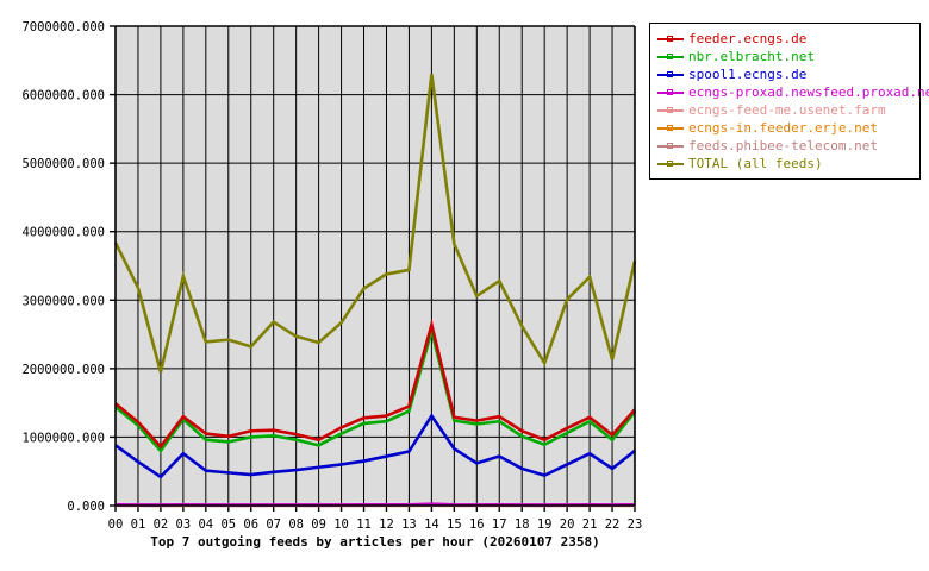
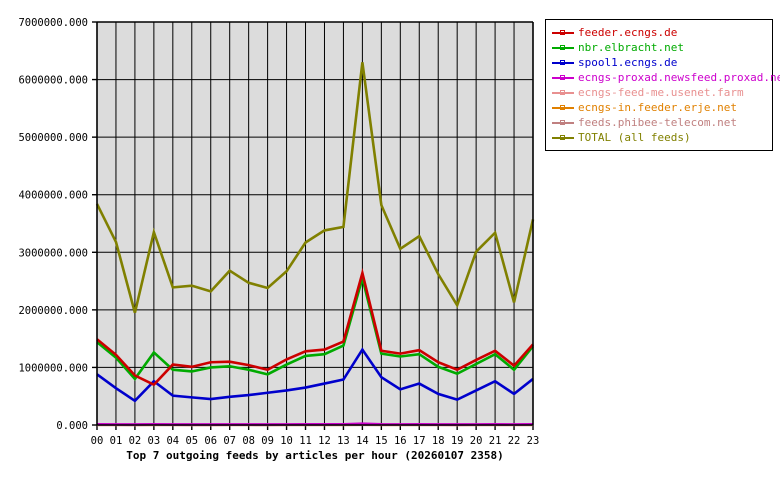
feeder.ecngs.de/03: 1300000 -> 700000
